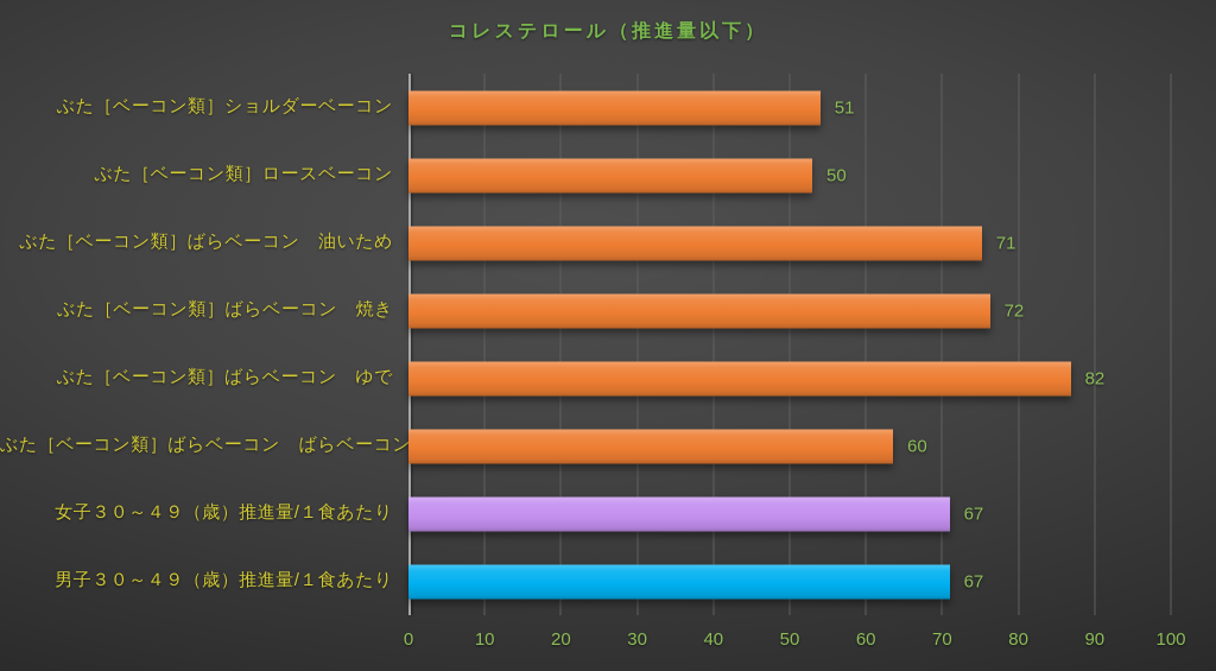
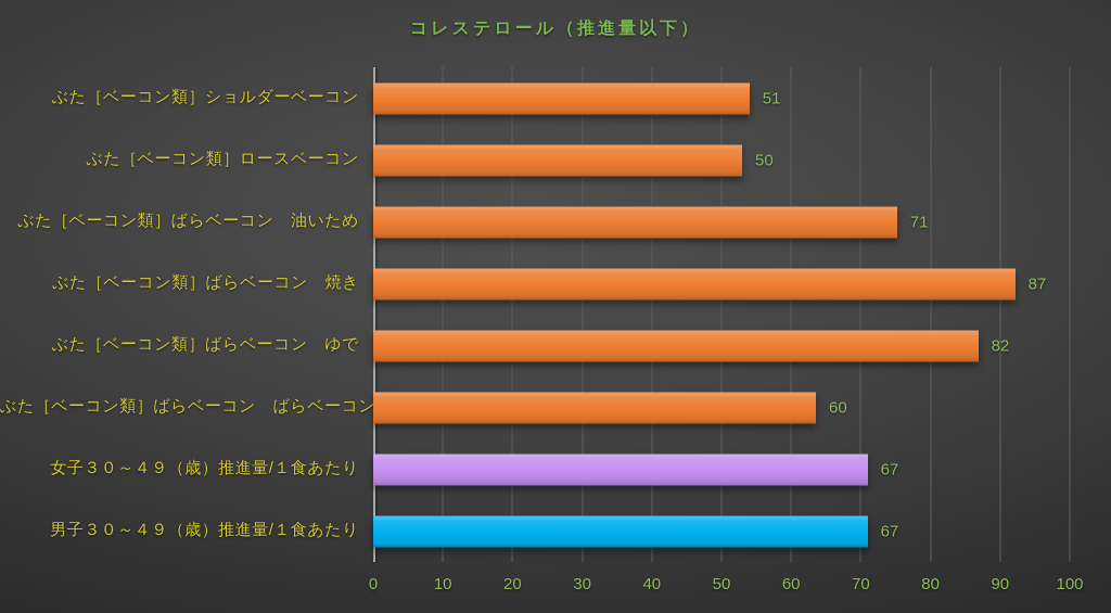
ぶた［ベーコン類］ばらベーコン 焼き: 72 -> 87
